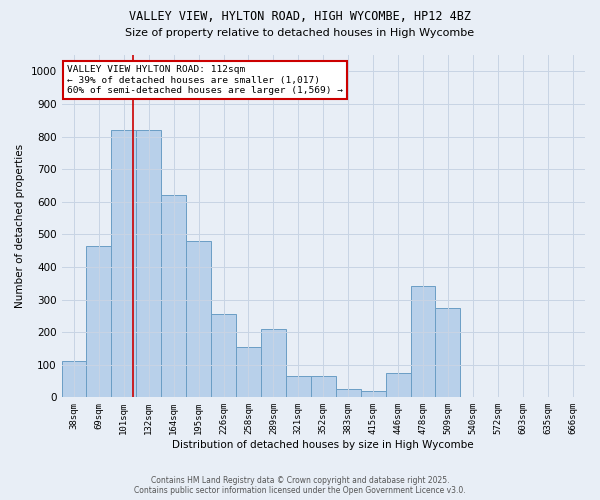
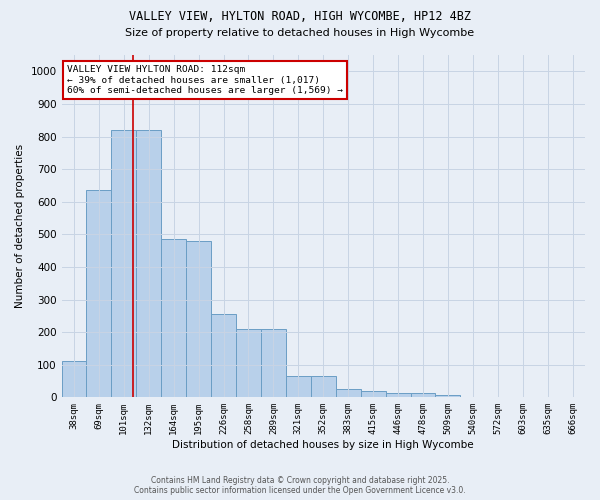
69sqm: 465 -> 635
164sqm: 620 -> 485
258sqm: 155 -> 210
446sqm: 75 -> 12
478sqm: 340 -> 12
509sqm: 275 -> 8
